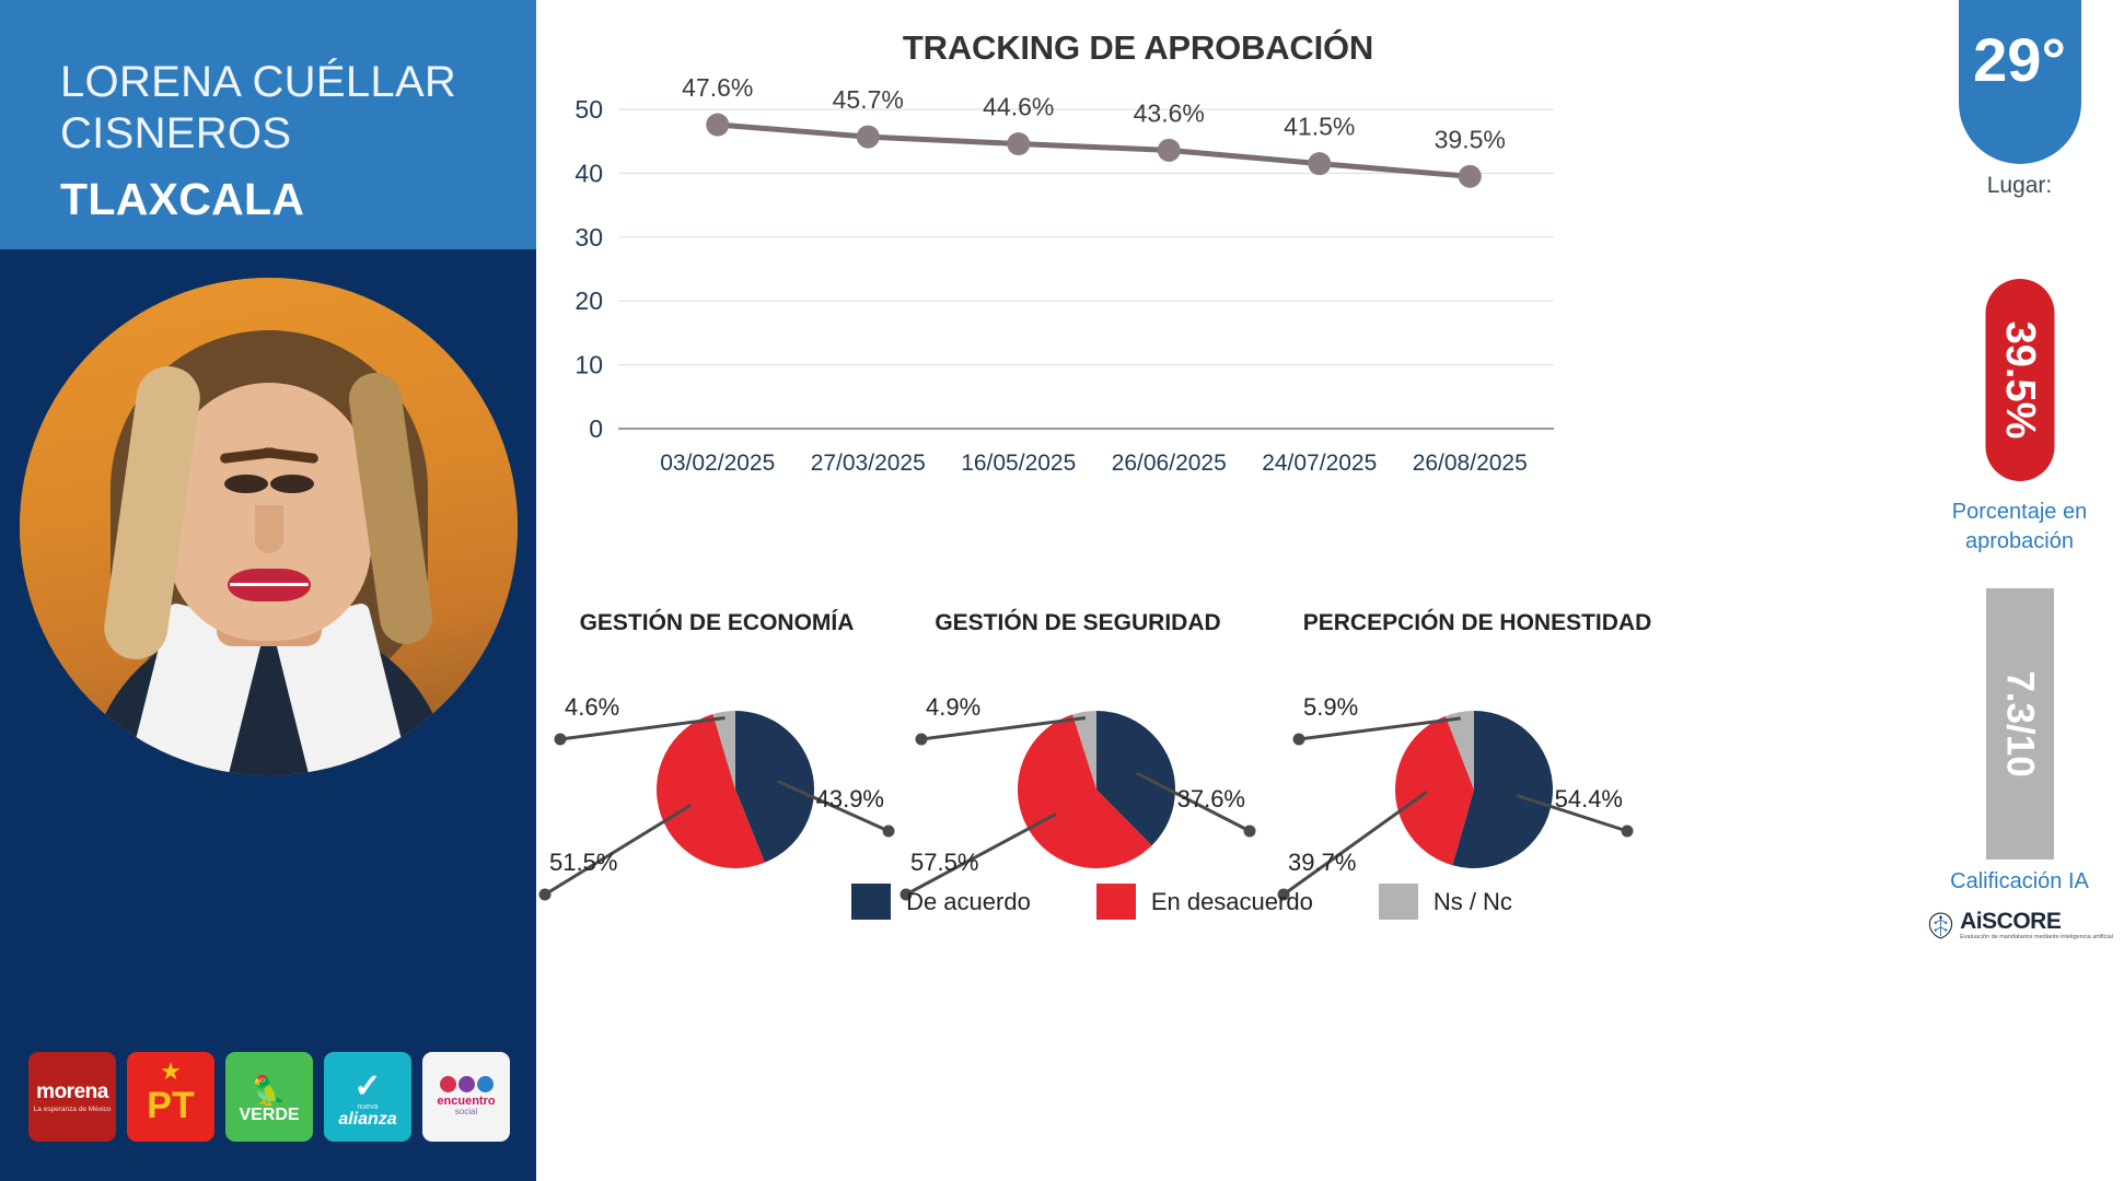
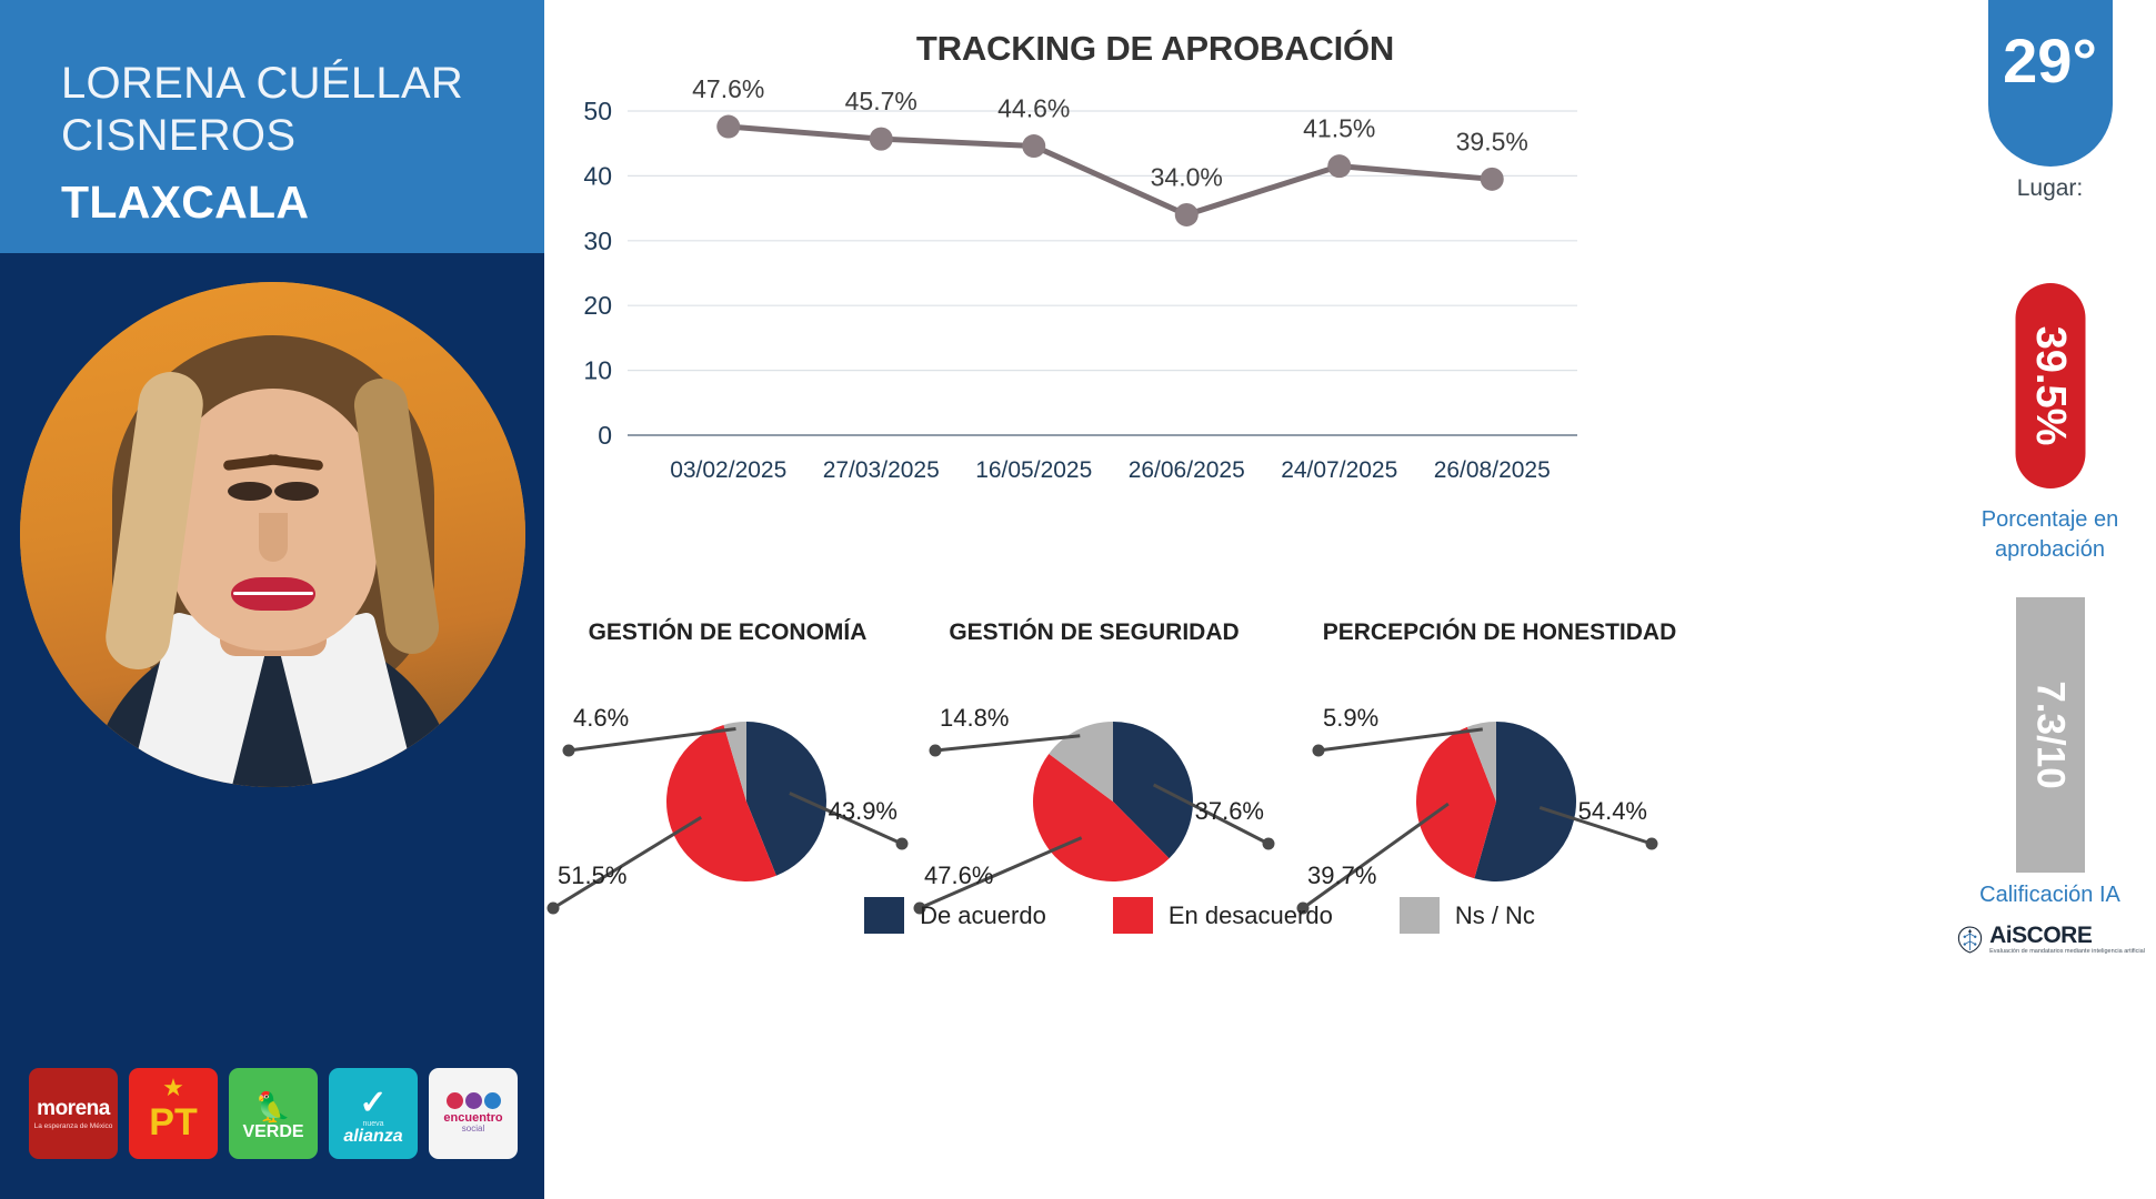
TRACKING DE APROBACIÓN/26/06/2025: 43.6% -> 34.0%
GESTIÓN DE SEGURIDAD/En desacuerdo: 57.5% -> 47.6%
GESTIÓN DE SEGURIDAD/Ns / Nc: 4.9% -> 14.8%
